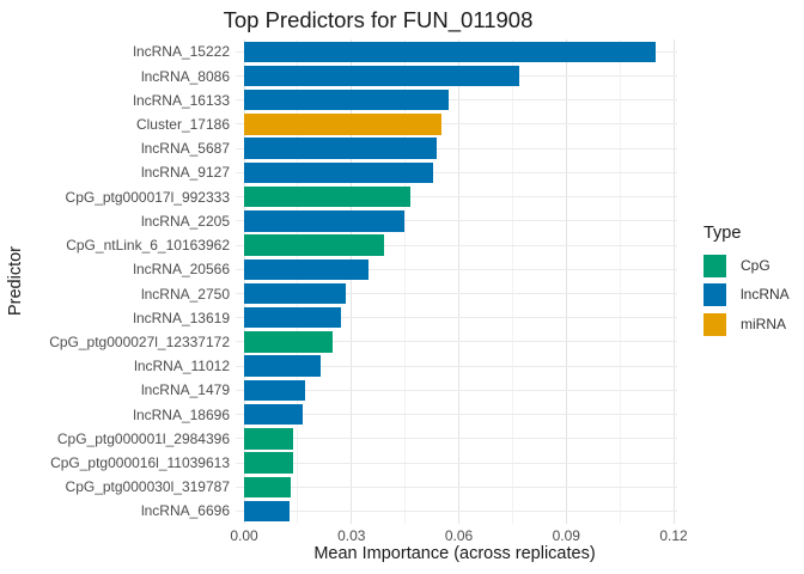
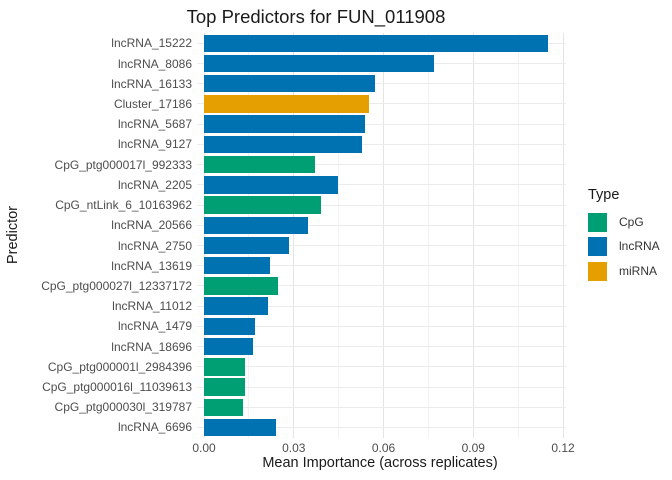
CpG_ptg000017l_992333: 0.046 -> 0.037
lncRNA_13619: 0.027 -> 0.022
lncRNA_6696: 0.013 -> 0.024
